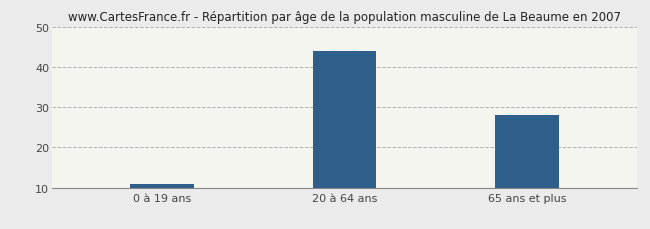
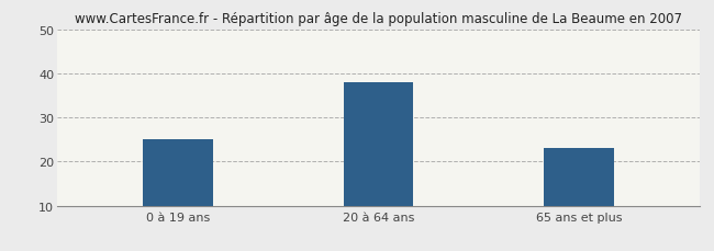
0 à 19 ans: 11 -> 25
20 à 64 ans: 44 -> 38
65 ans et plus: 28 -> 23
